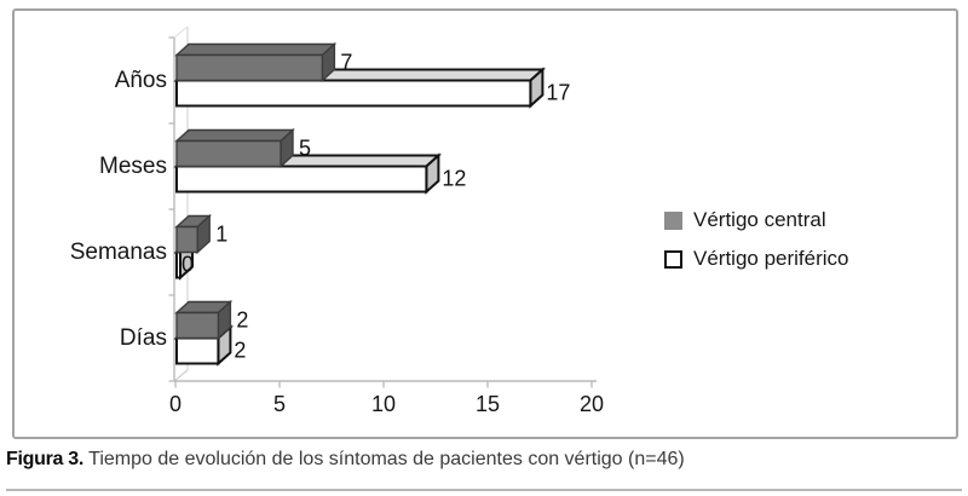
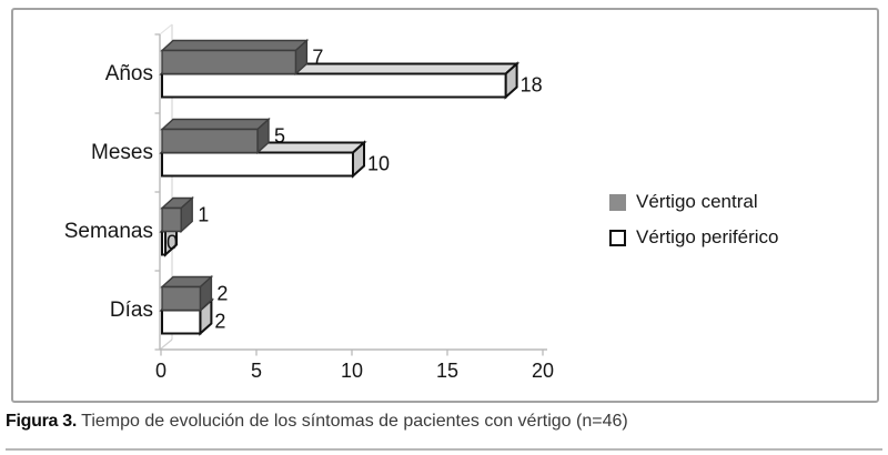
Vértigo periférico/Años: 17 -> 18
Vértigo periférico/Meses: 12 -> 10
